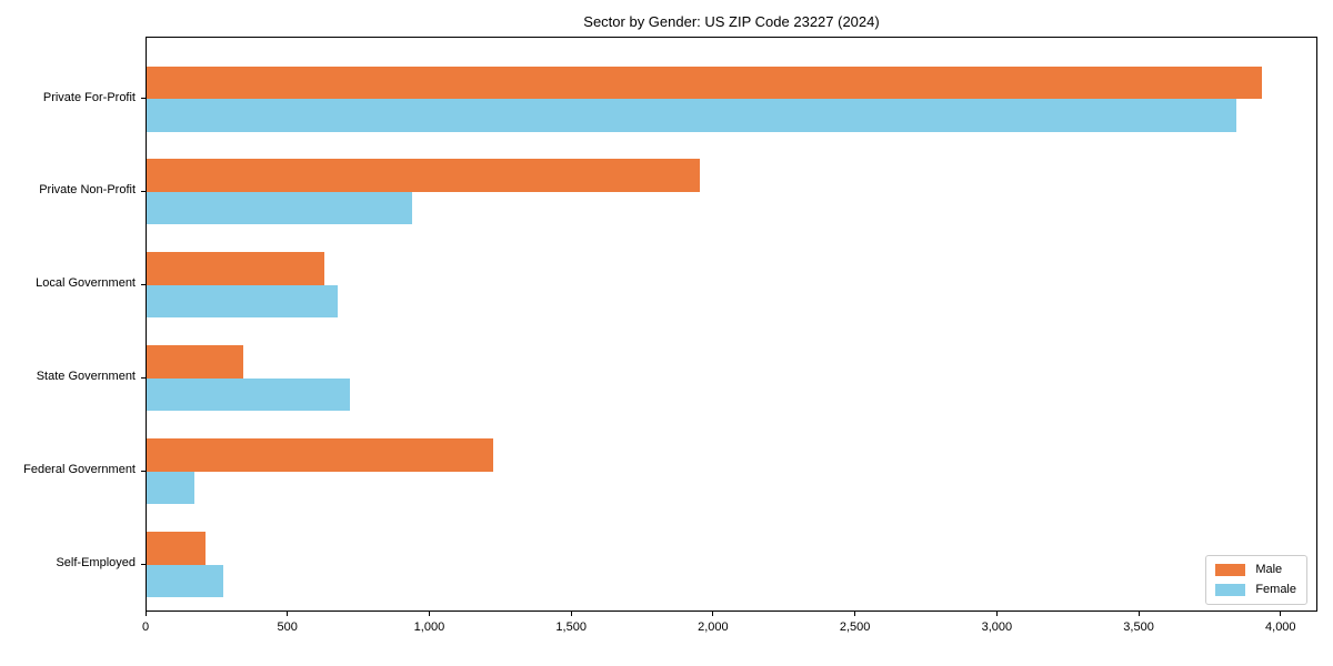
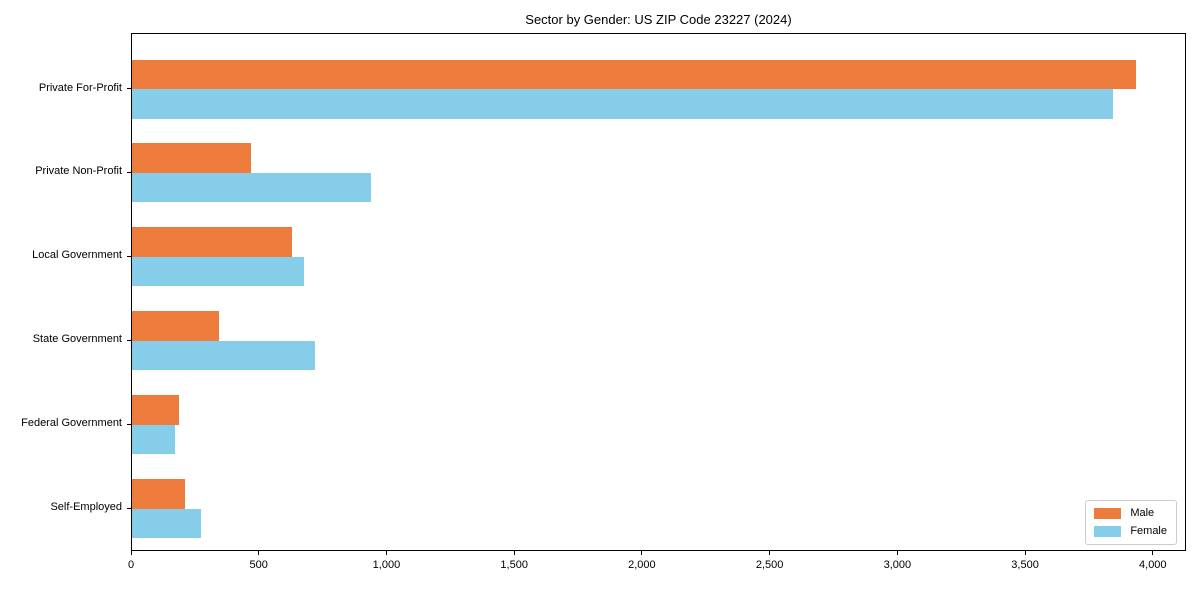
Male/Private Non-Profit: 1950 -> 470
Male/Federal Government: 1220 -> 180
